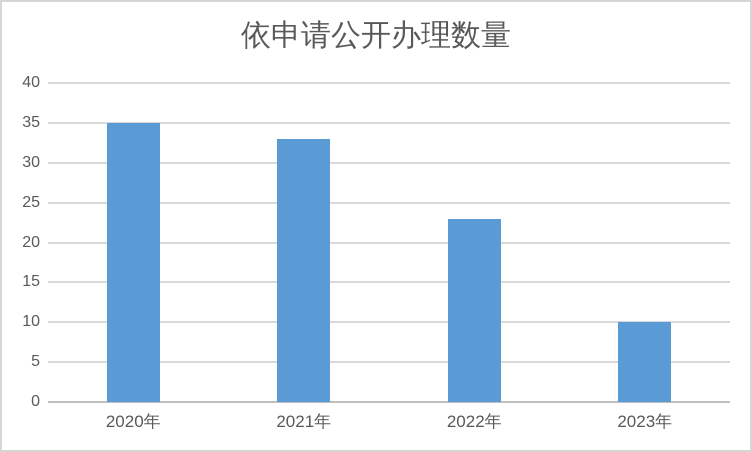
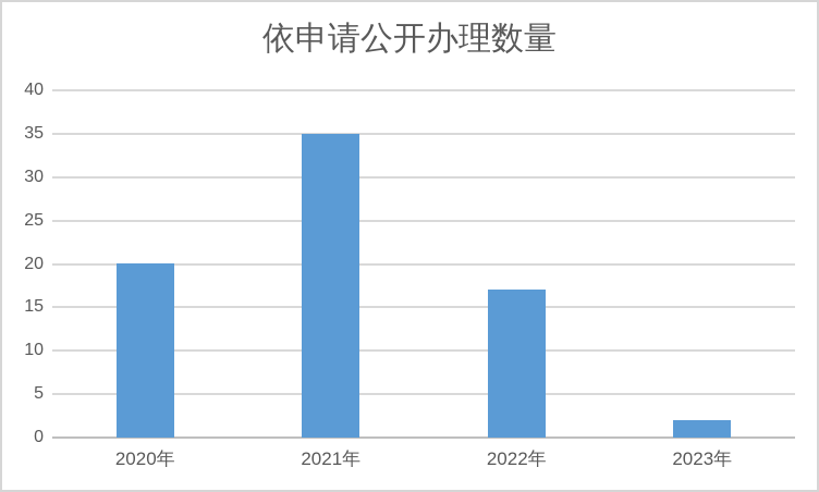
2020年: 35 -> 20
2021年: 33 -> 35
2022年: 23 -> 17
2023年: 10 -> 2
